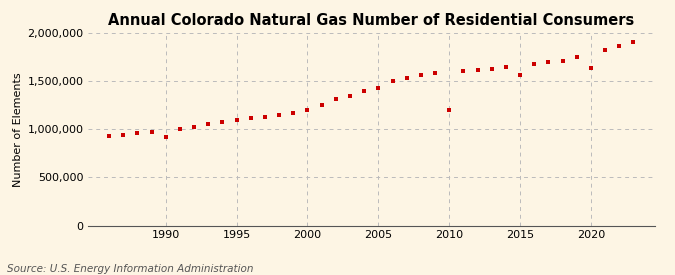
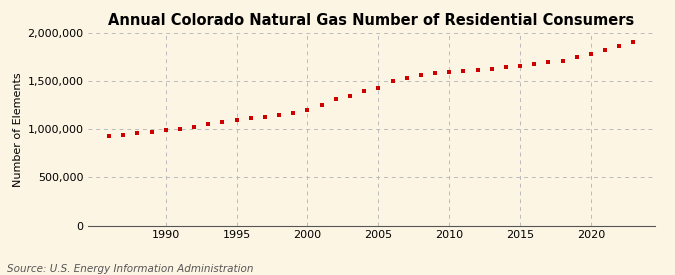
1990: 920,000 -> 1,000,000
2010: 1,200,000 -> 1,600,000
2015: 1,560,000 -> 1,660,000
2020: 1,640,000 -> 1,780,000
